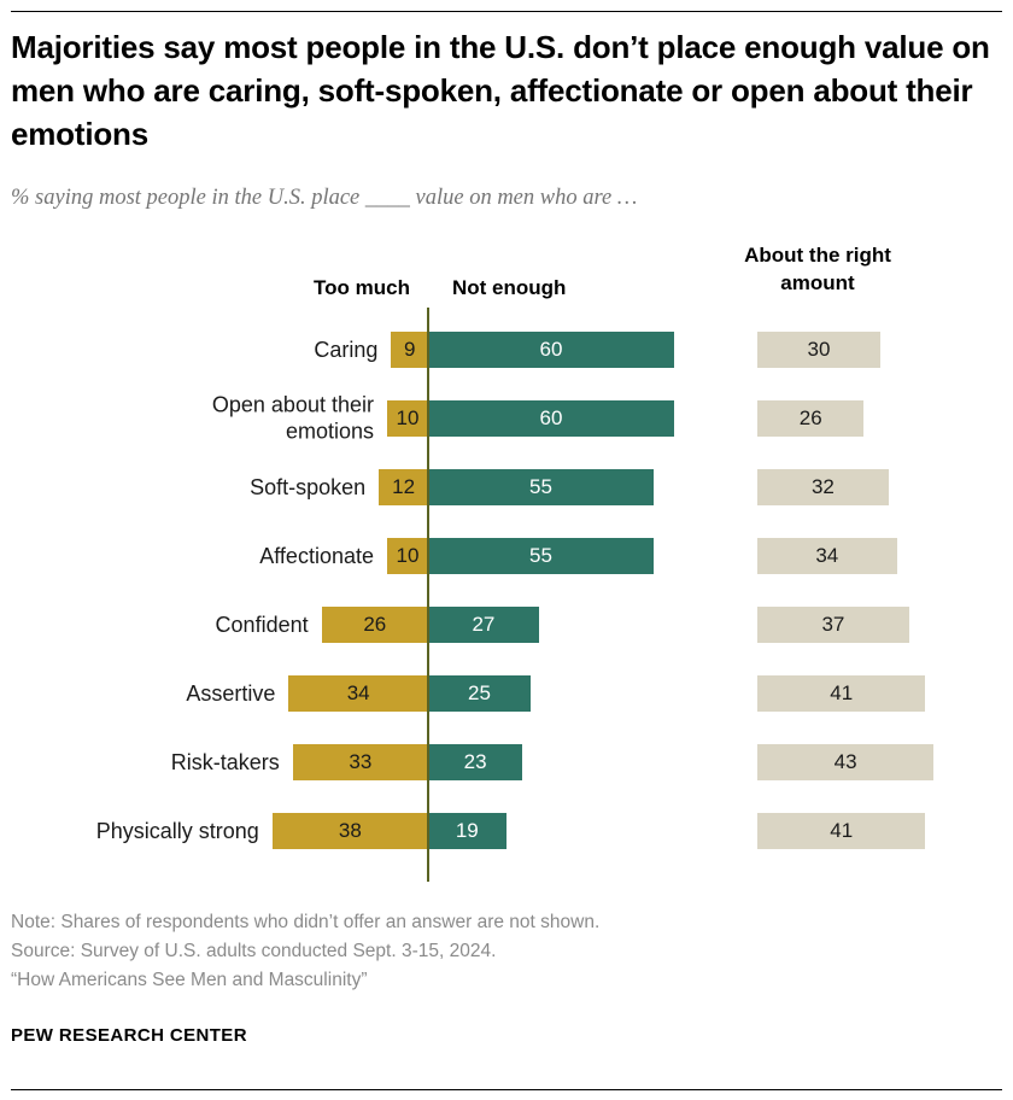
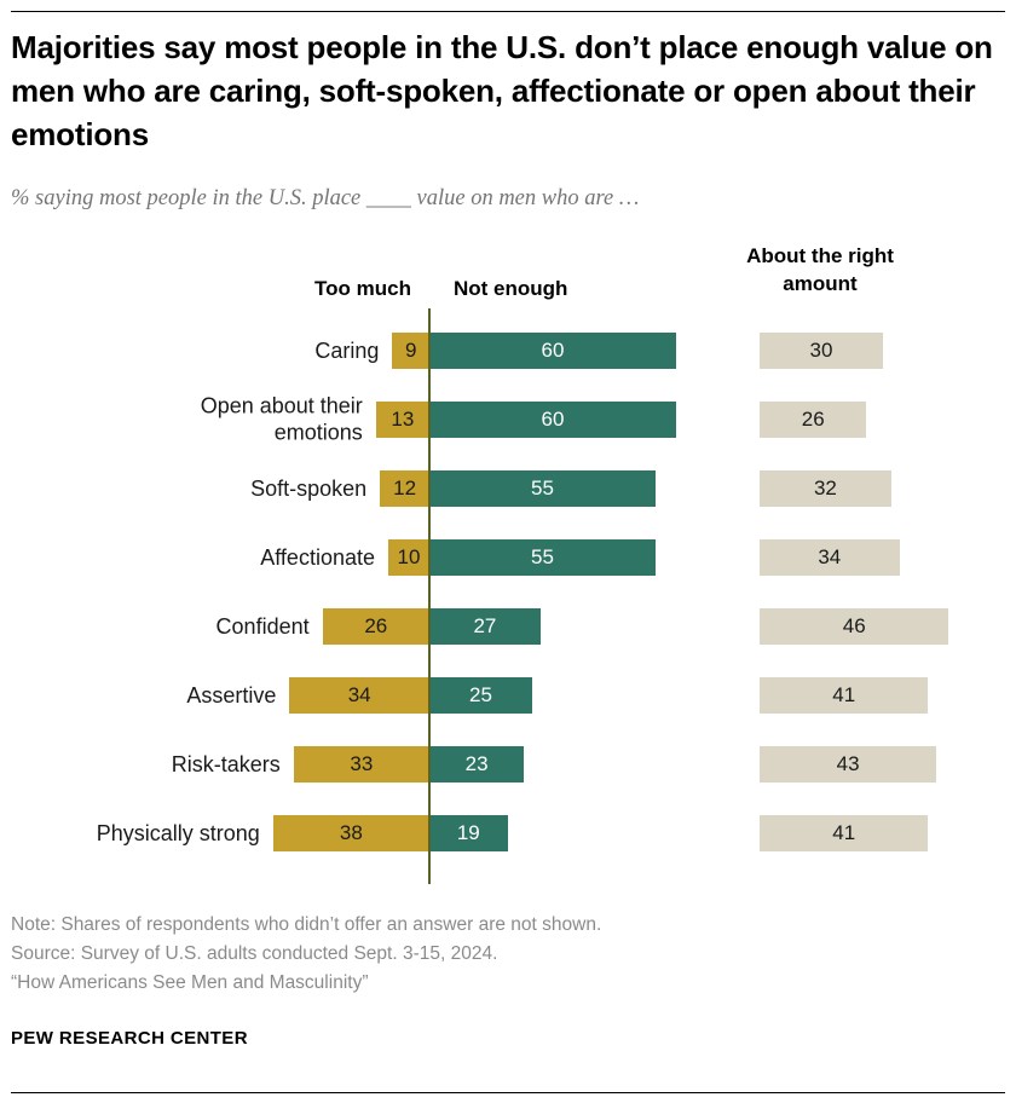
Too much/Open about their emotions: 10 -> 13
About the right amount/Confident: 37 -> 46
